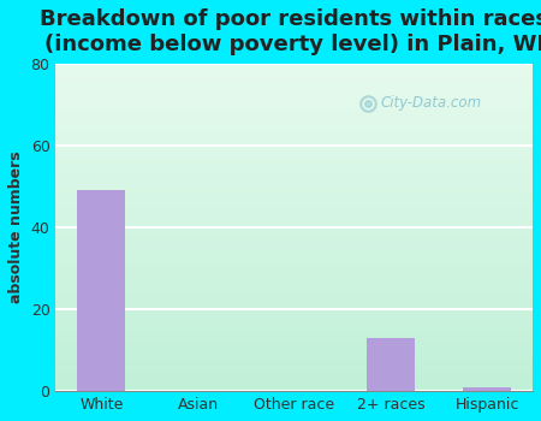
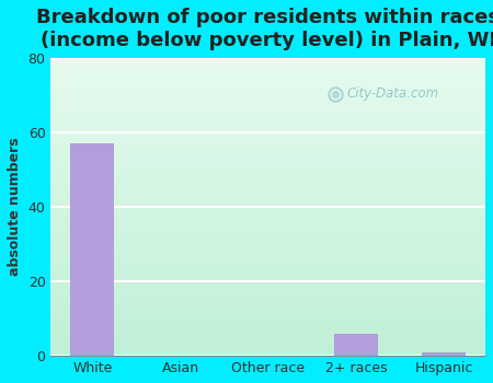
White: 49 -> 57
2+ races: 13 -> 6
